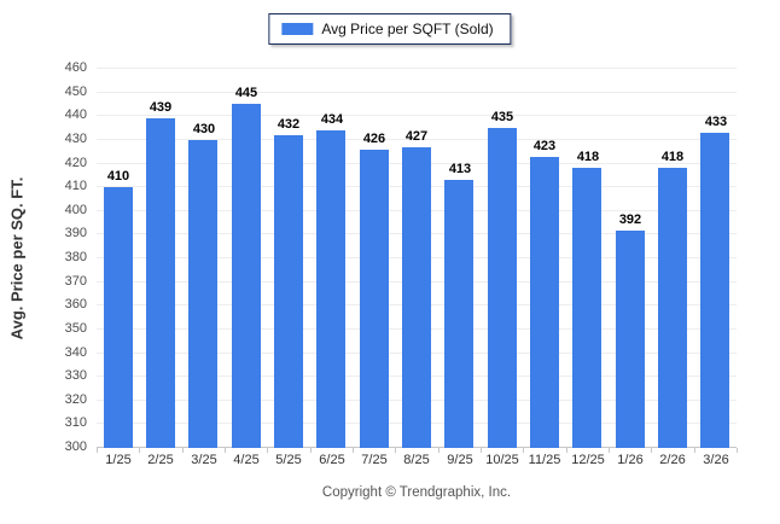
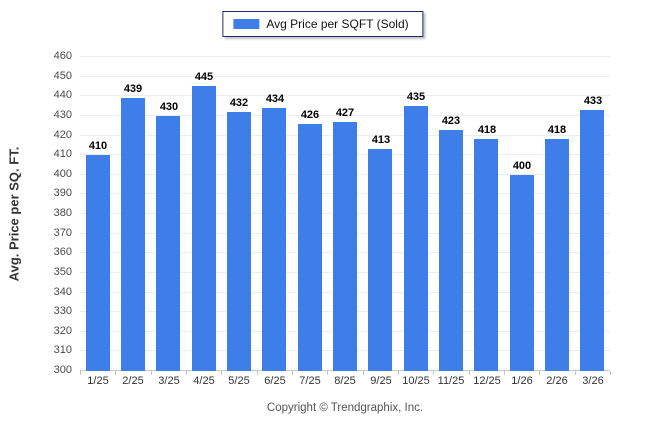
1/26: 392 -> 400
